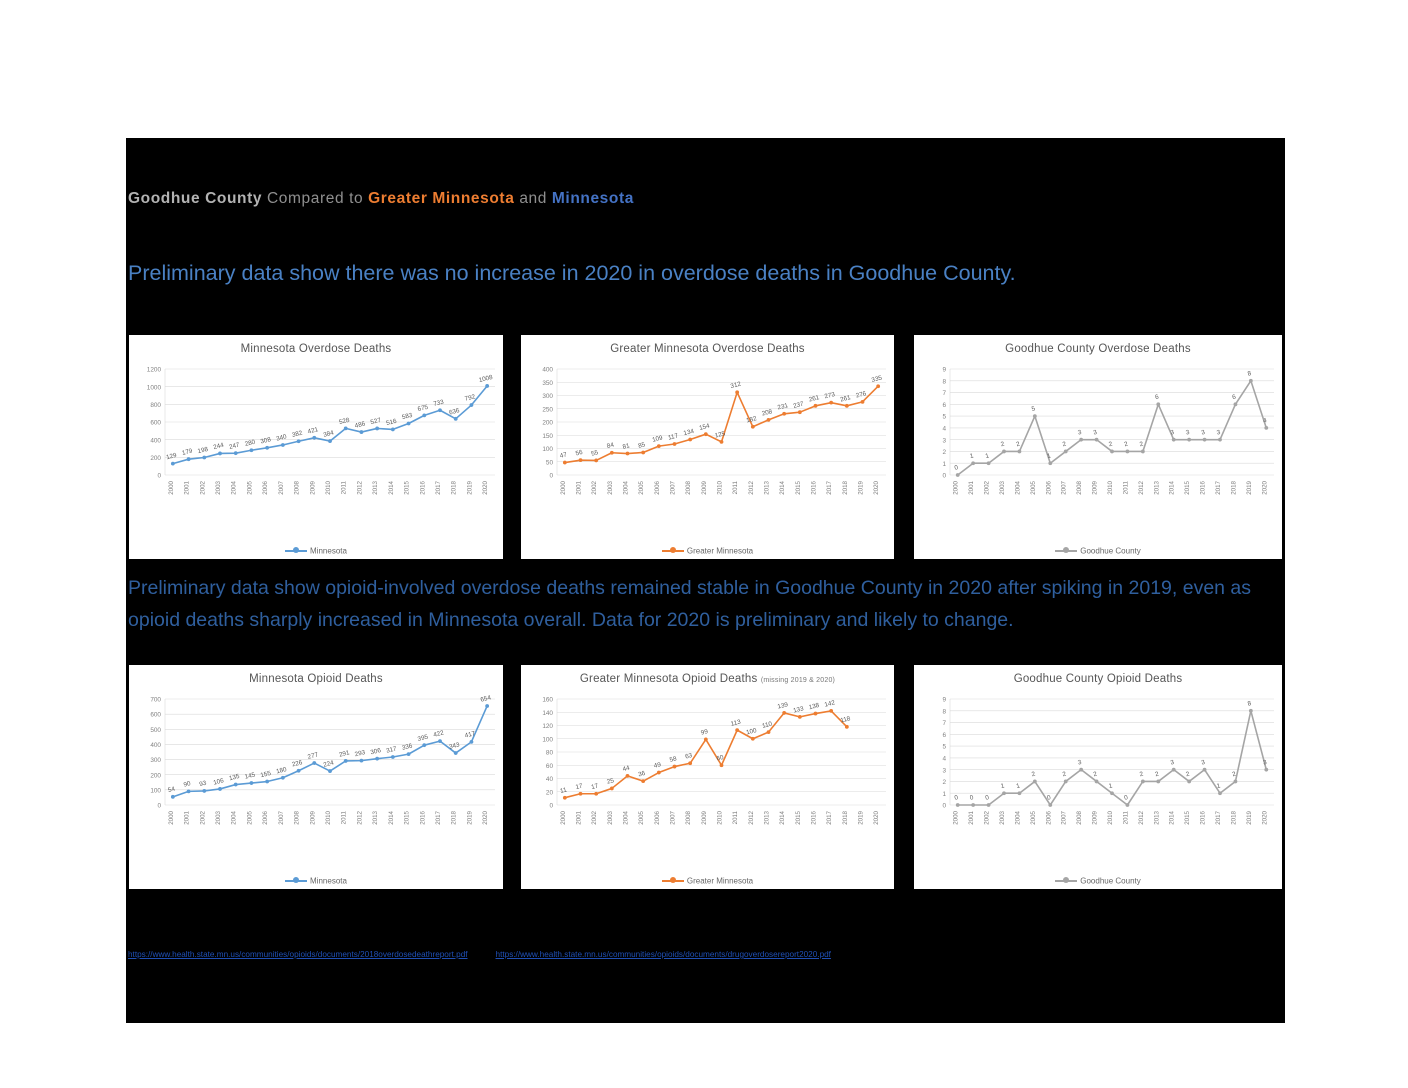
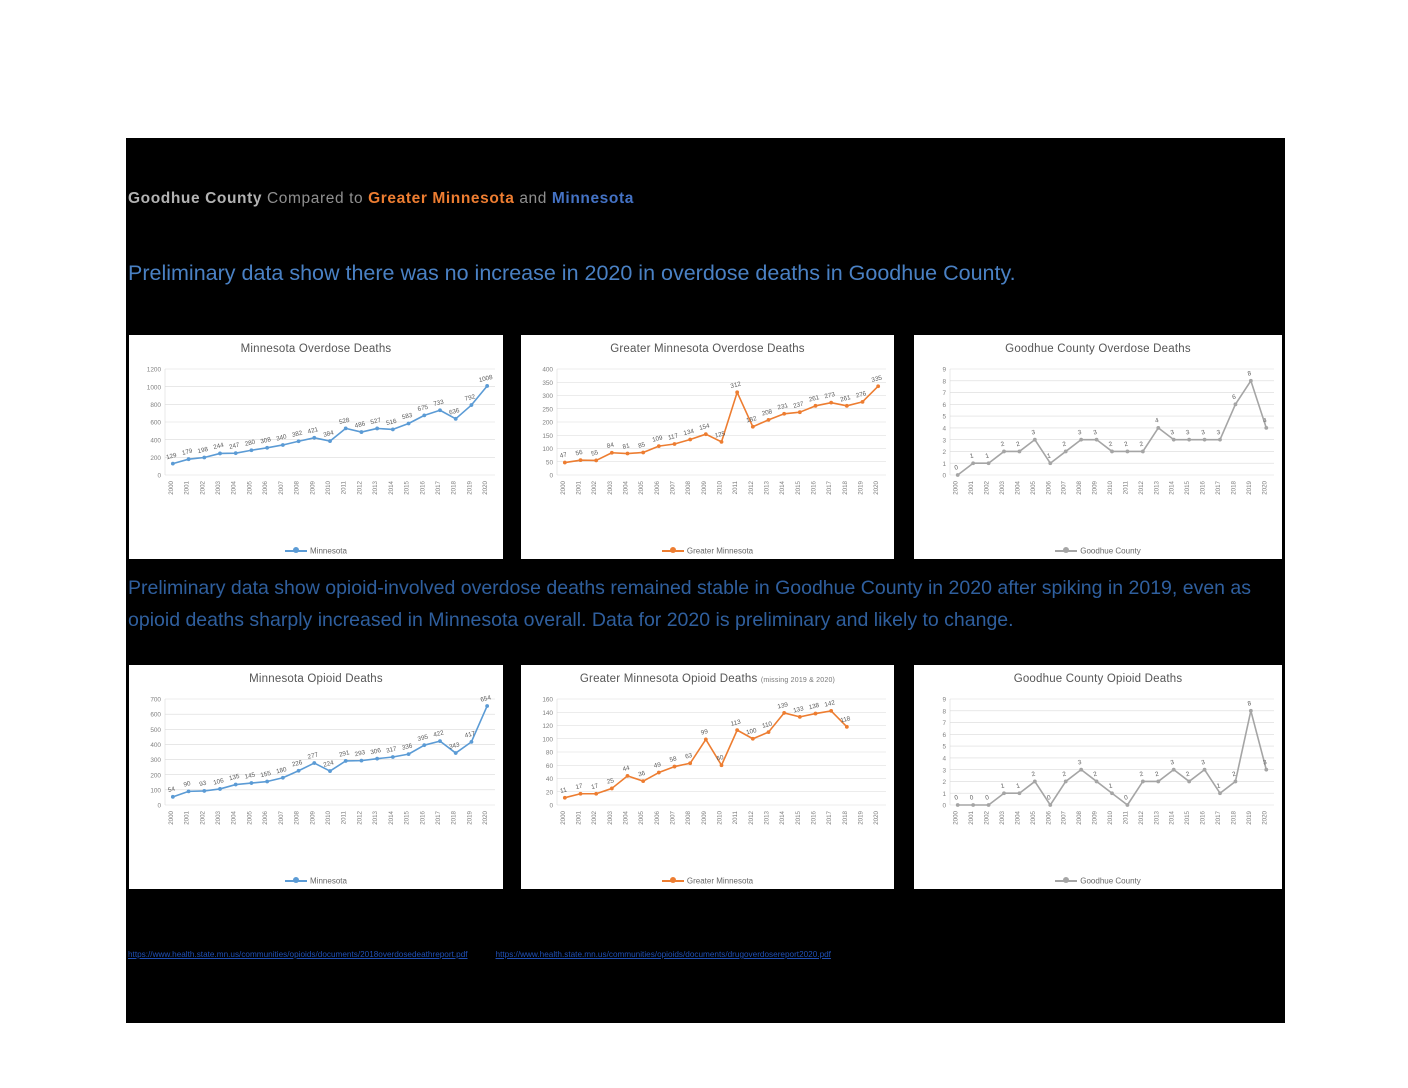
Goodhue County Overdose Deaths/2005: 5 -> 3
Goodhue County Overdose Deaths/2013: 6 -> 4
